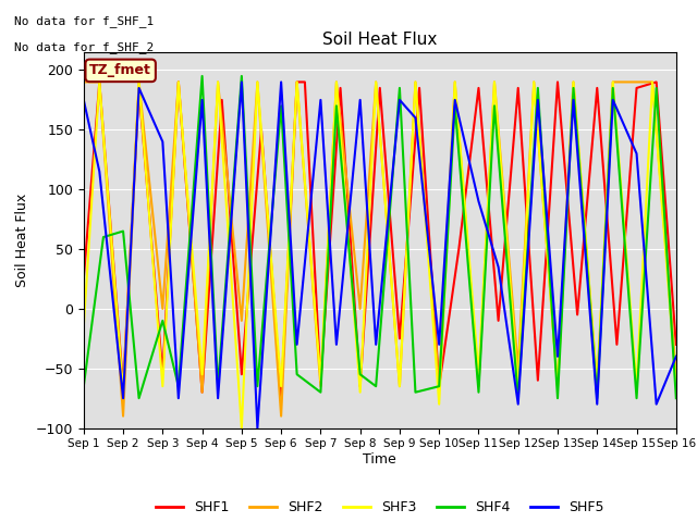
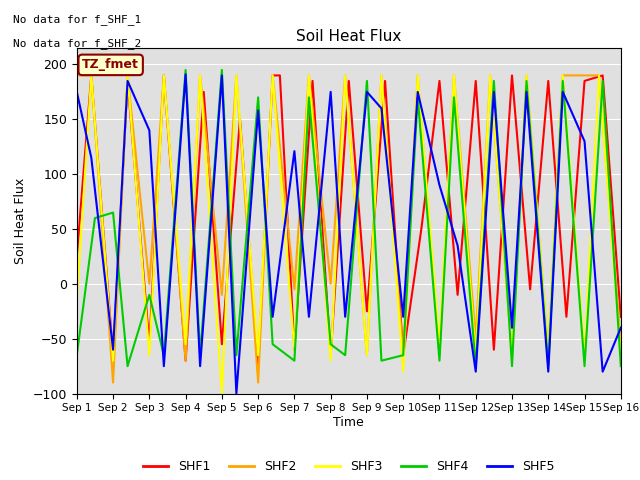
SHF5/Sep 2: -75 -> -60
SHF5/Sep 4: 175 -> 191
SHF5/Sep 6: 190 -> 158
SHF2/Sep 7: -65 -> -5
SHF5/Sep 7: 175 -> 121
